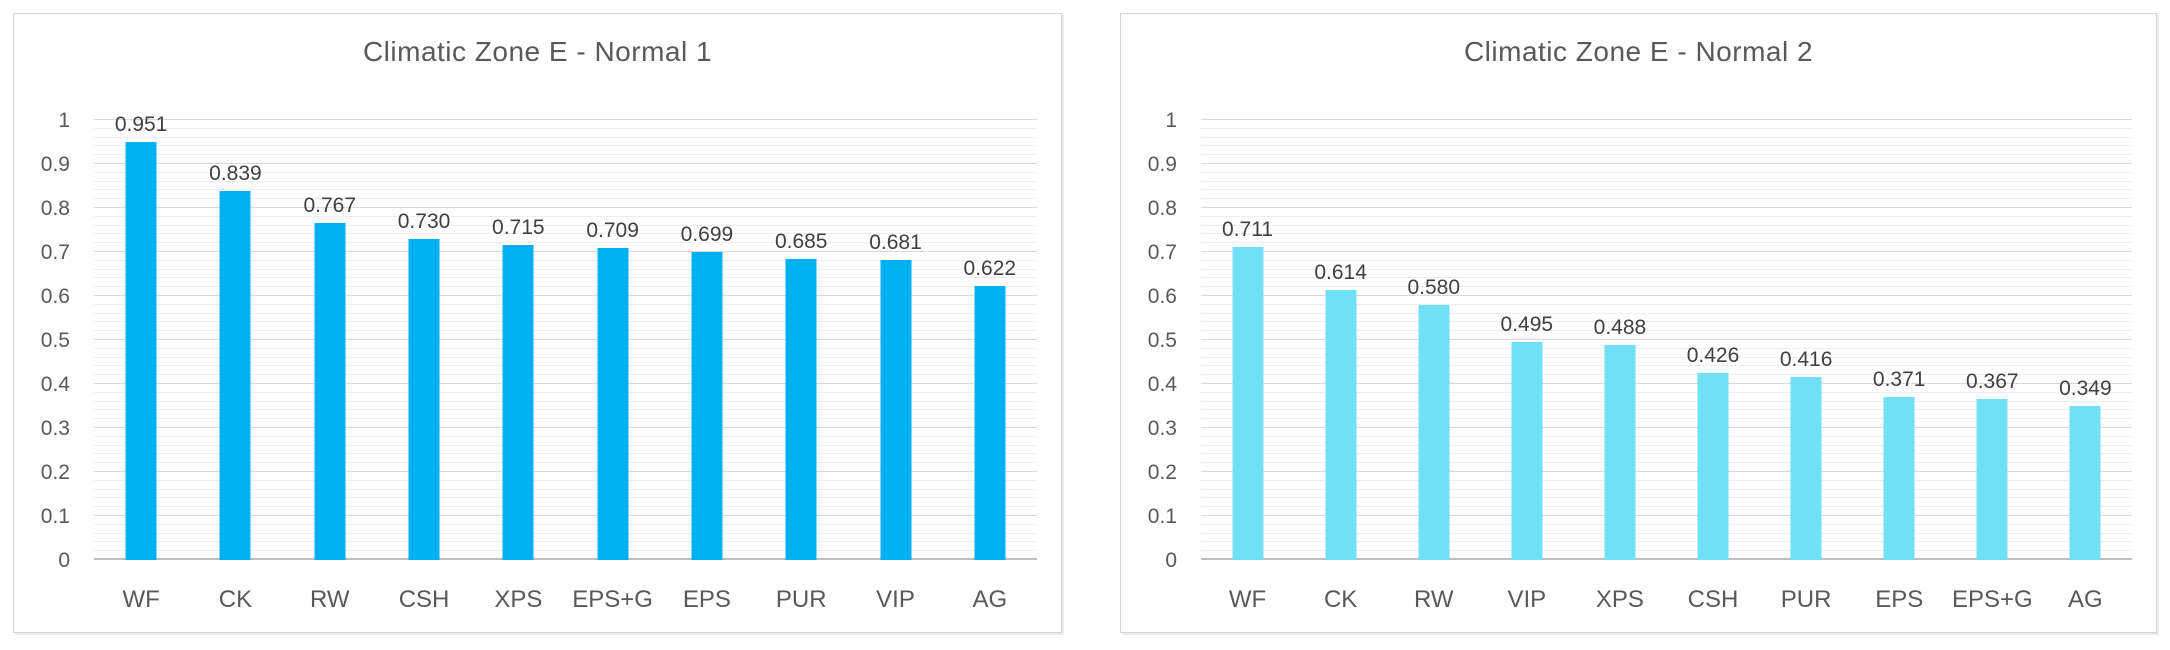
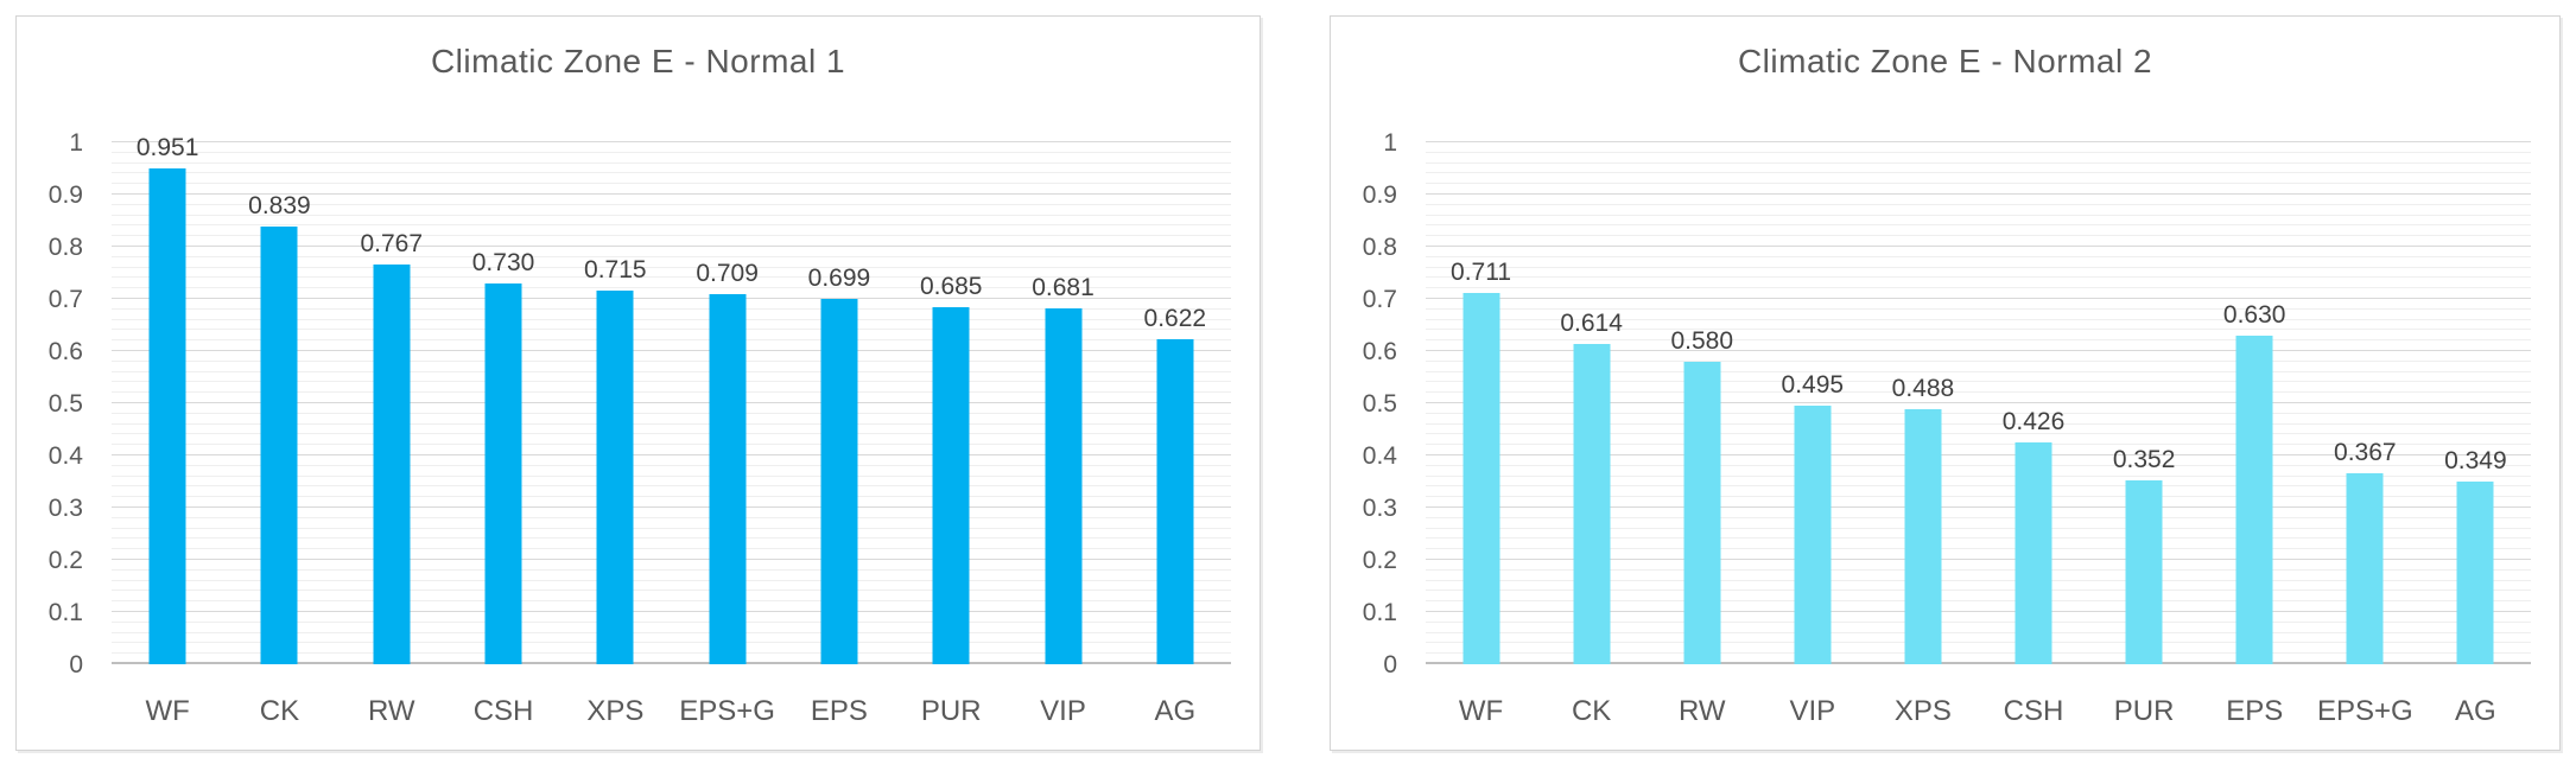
Climatic Zone E - Normal 2/PUR: 0.416 -> 0.352
Climatic Zone E - Normal 2/EPS: 0.371 -> 0.630
